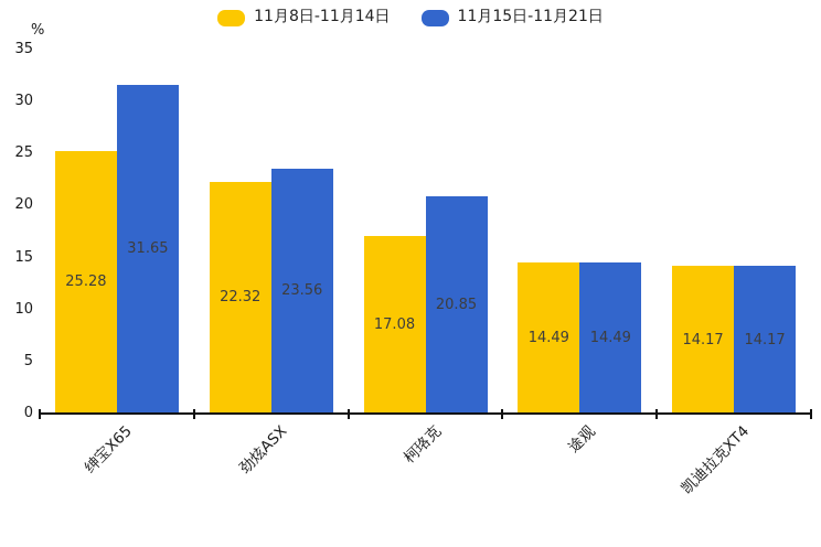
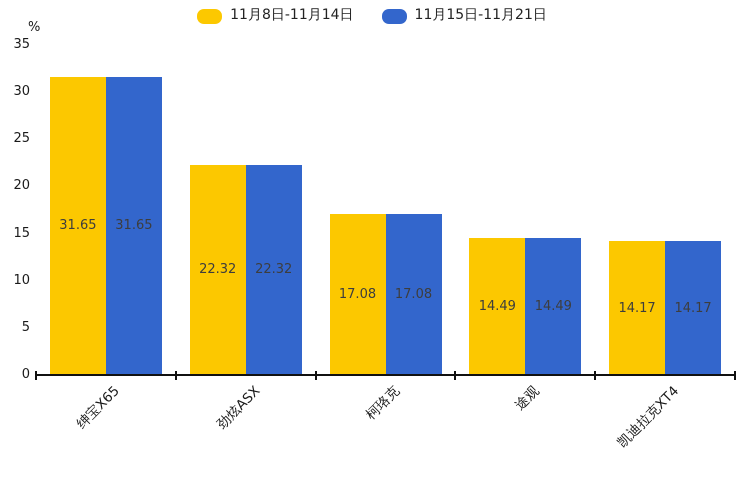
11月8日-11月14日/绅宝X65: 25.28 -> 31.65
11月15日-11月21日/劲炫ASX: 23.56 -> 22.32
11月15日-11月21日/柯珞克: 20.85 -> 17.08
